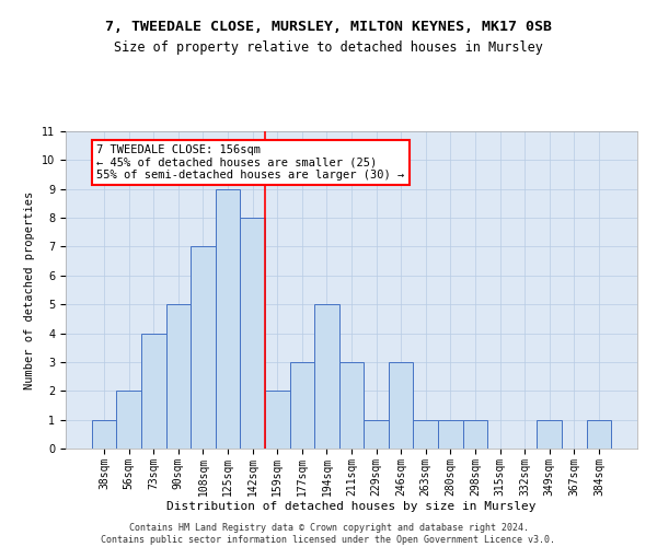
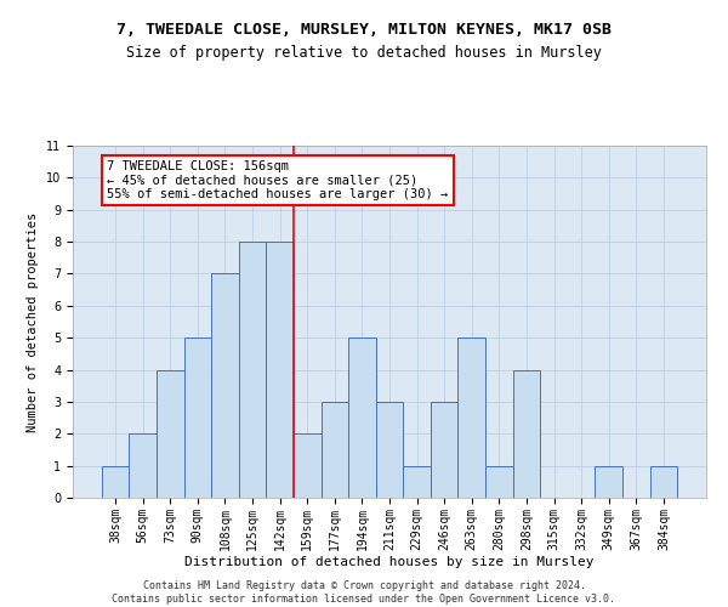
125sqm: 9 -> 8
263sqm: 1 -> 5
298sqm: 1 -> 4
